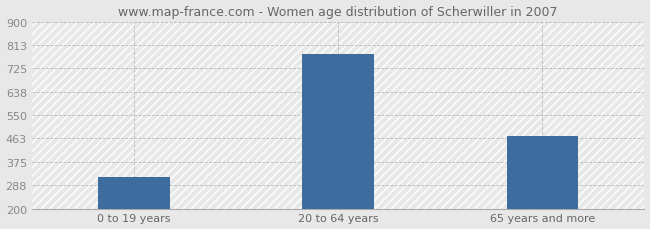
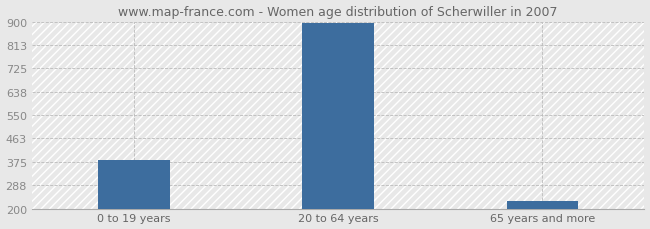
0 to 19 years: 320 -> 383
20 to 64 years: 780 -> 893
65 years and more: 470 -> 228
